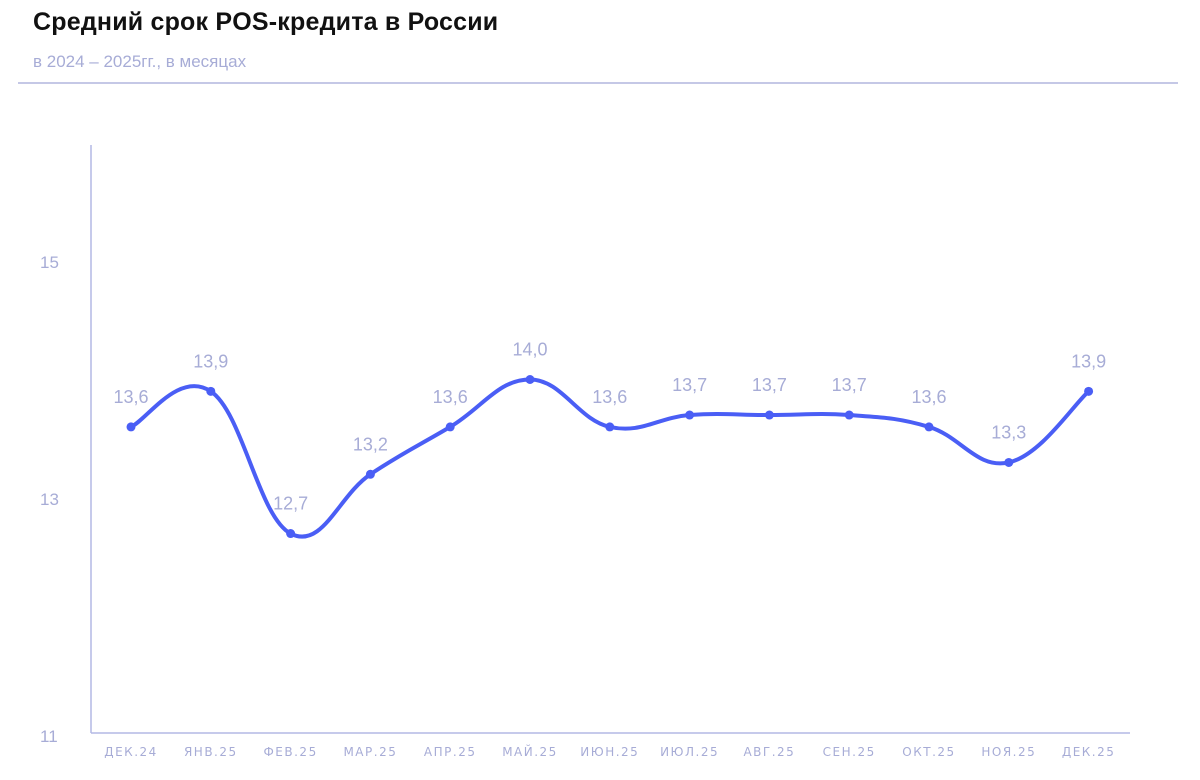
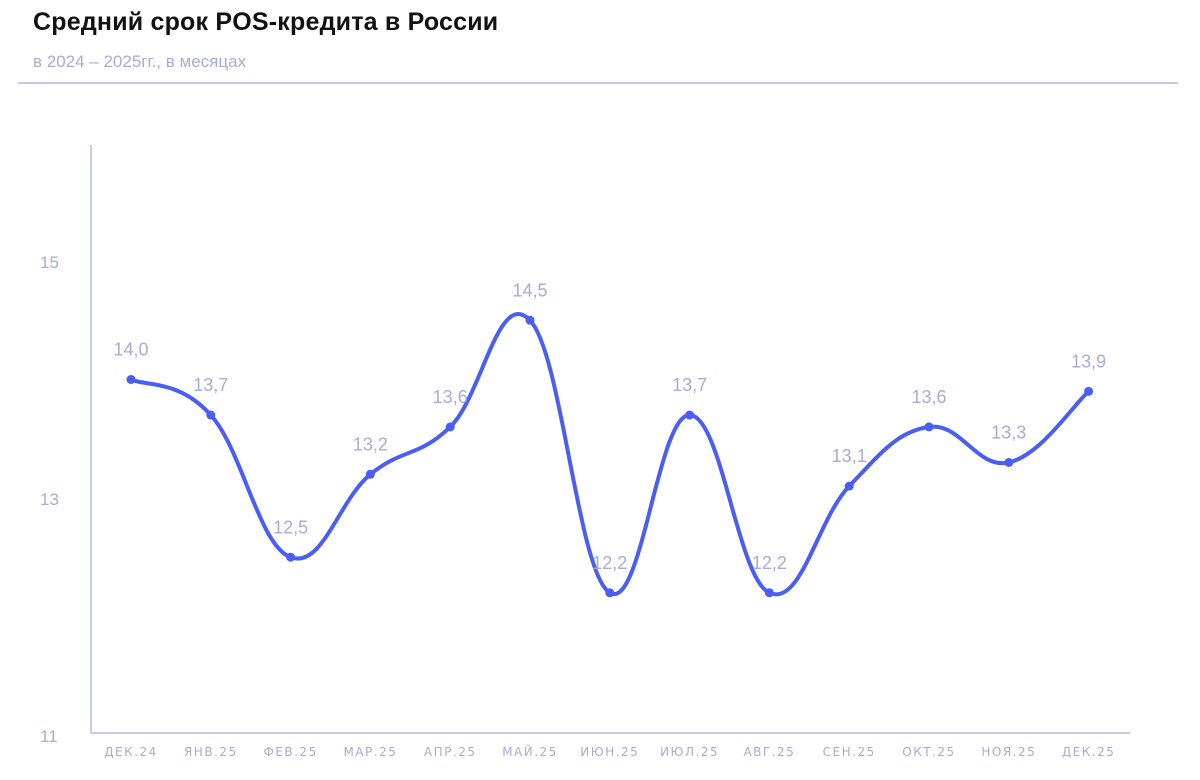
ДЕК.24: 13,6 -> 14,0
ЯНВ.25: 13,9 -> 13,7
ФЕВ.25: 12,7 -> 12,5
МАЙ.25: 14,0 -> 14,5
ИЮН.25: 13,6 -> 12,2
АВГ.25: 13,7 -> 12,2
СЕН.25: 13,7 -> 13,1
